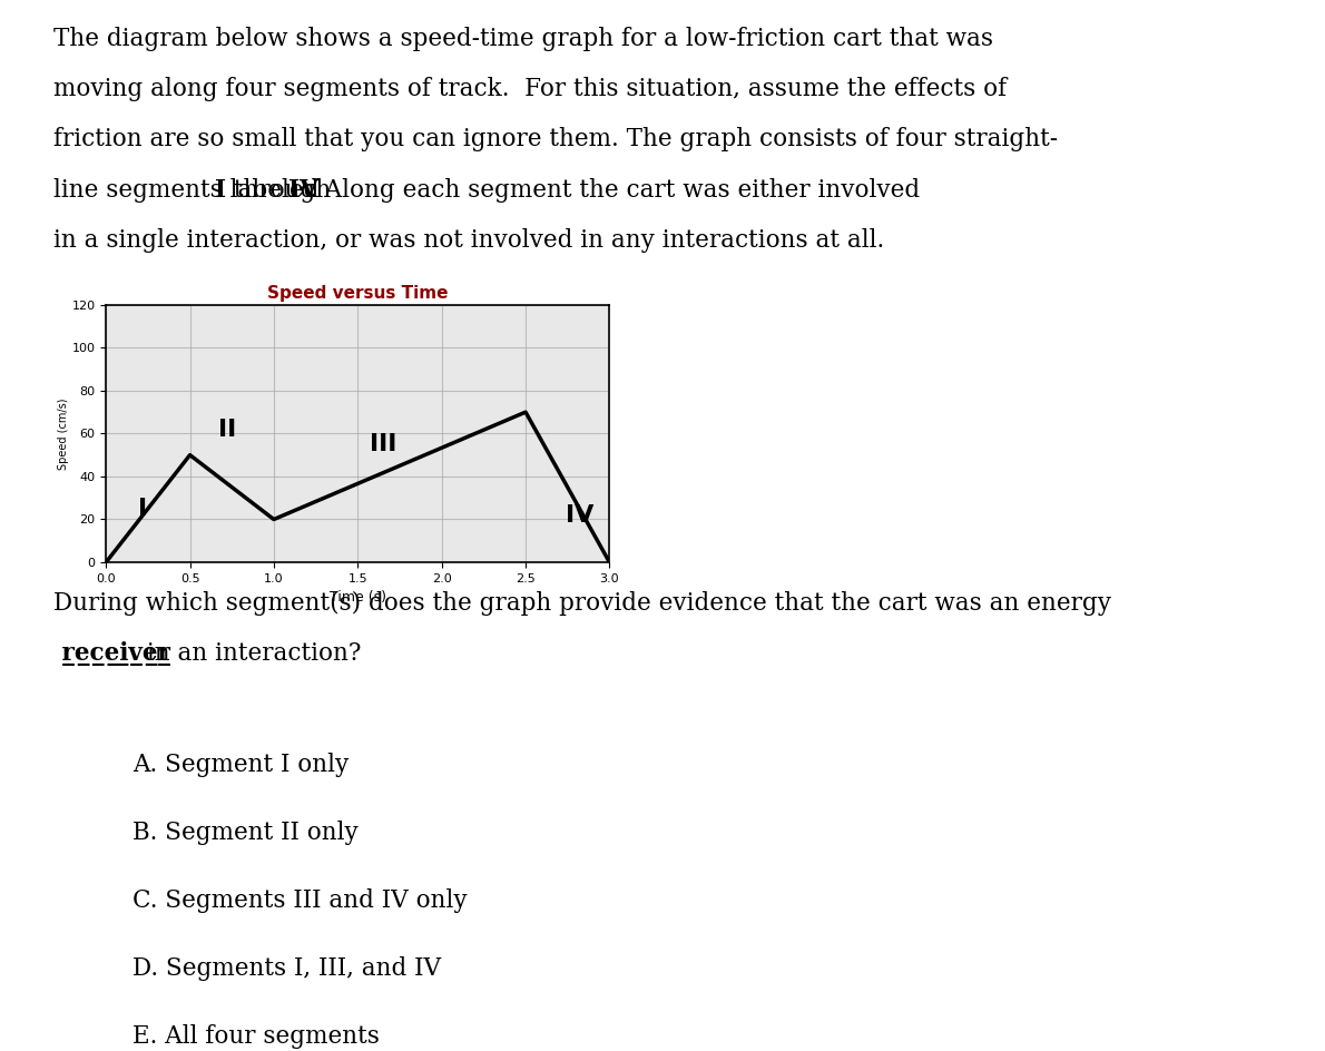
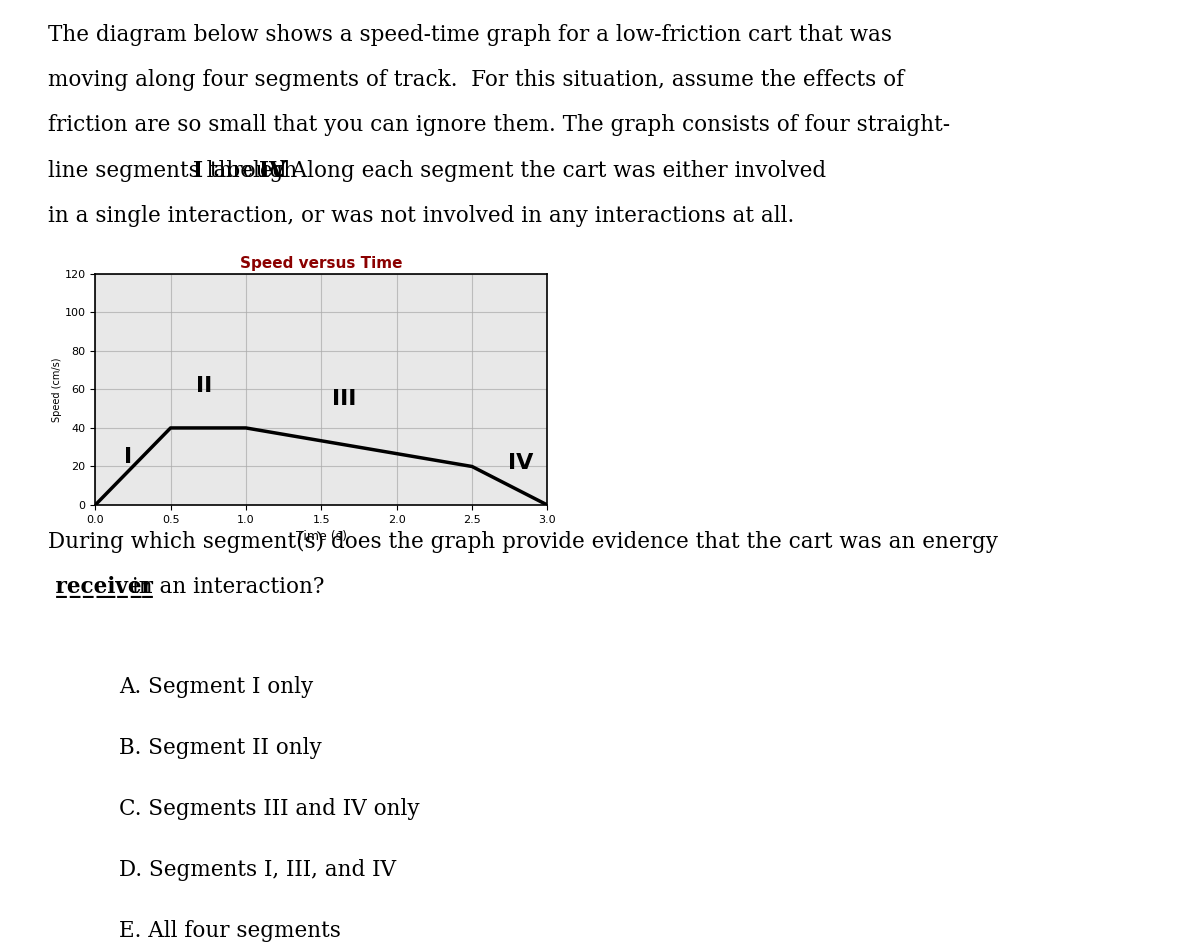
0.5: 50 -> 40
1.0: 20 -> 40
2.5: 70 -> 20
